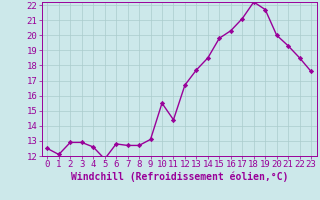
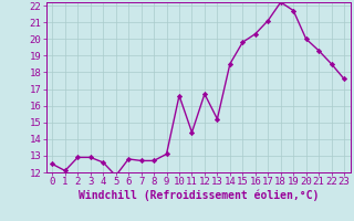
10: 15.5 -> 16.6
13: 17.7 -> 15.2
